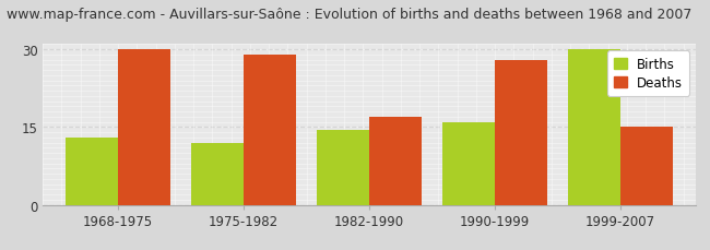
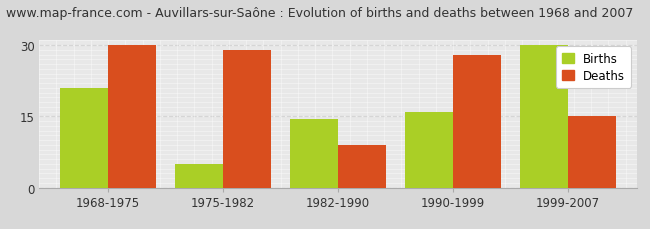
Births/1968-1975: 13.0 -> 21.0
Births/1975-1982: 12.0 -> 5.0
Deaths/1982-1990: 17 -> 9
